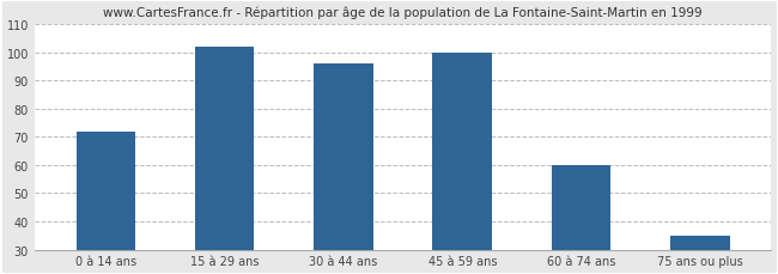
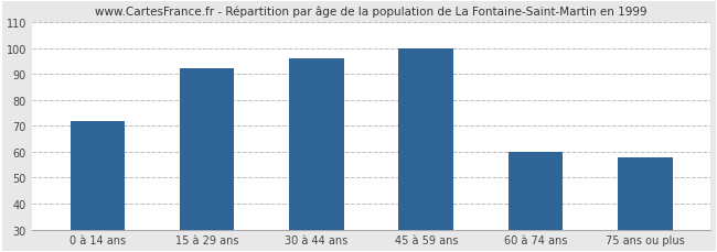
15 à 29 ans: 102 -> 92
75 ans ou plus: 35 -> 58
